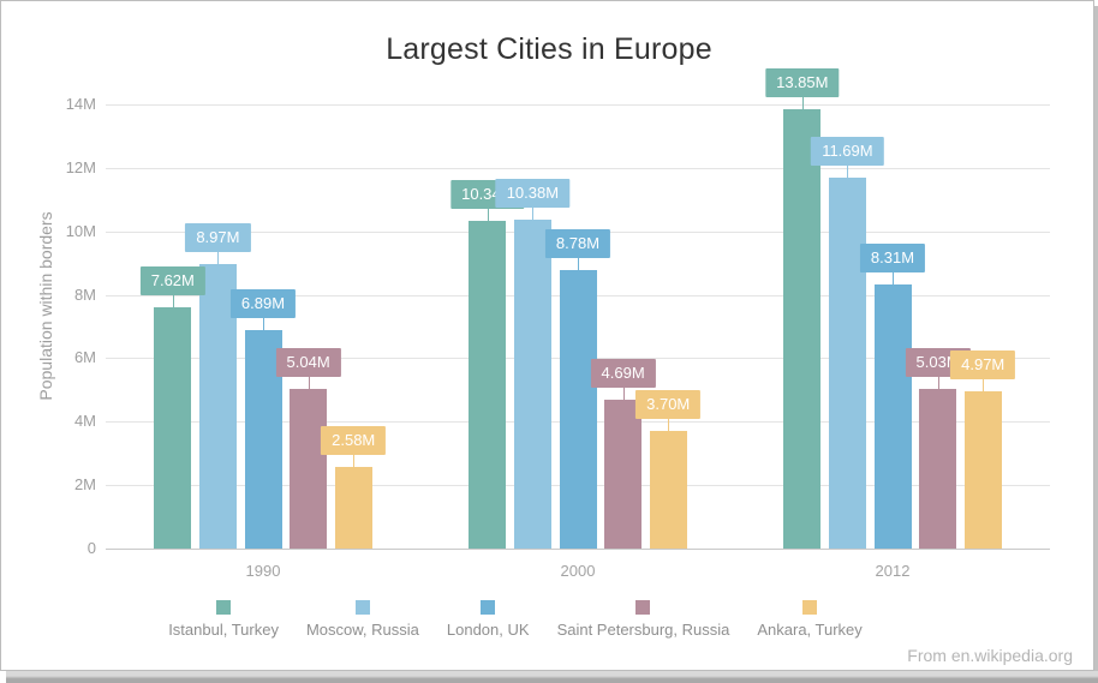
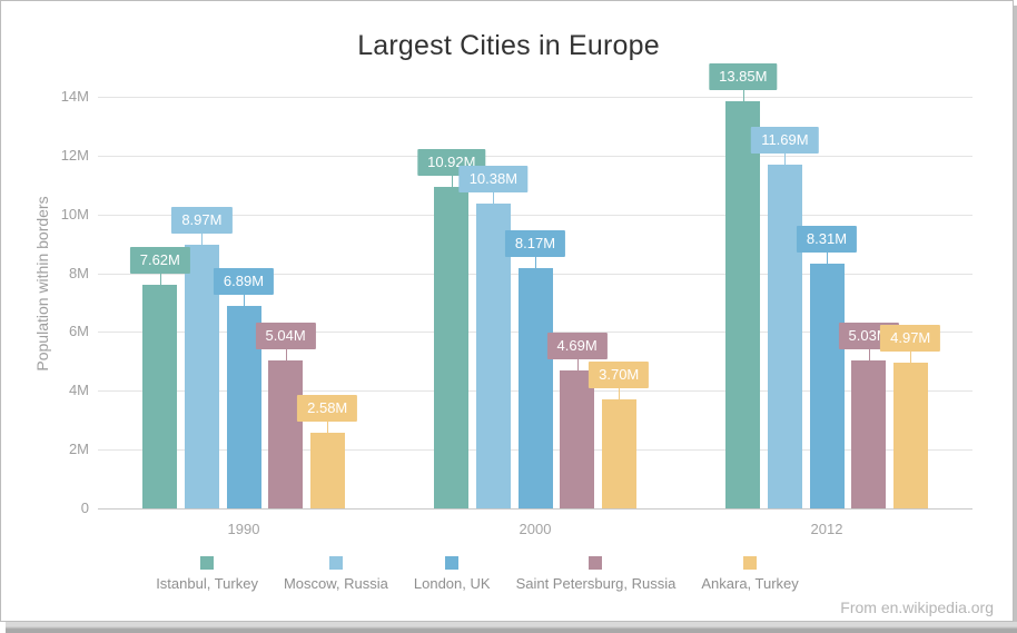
Istanbul, Turkey/2000: 10.34M -> 10.92M
London, UK/2000: 8.78M -> 8.17M
